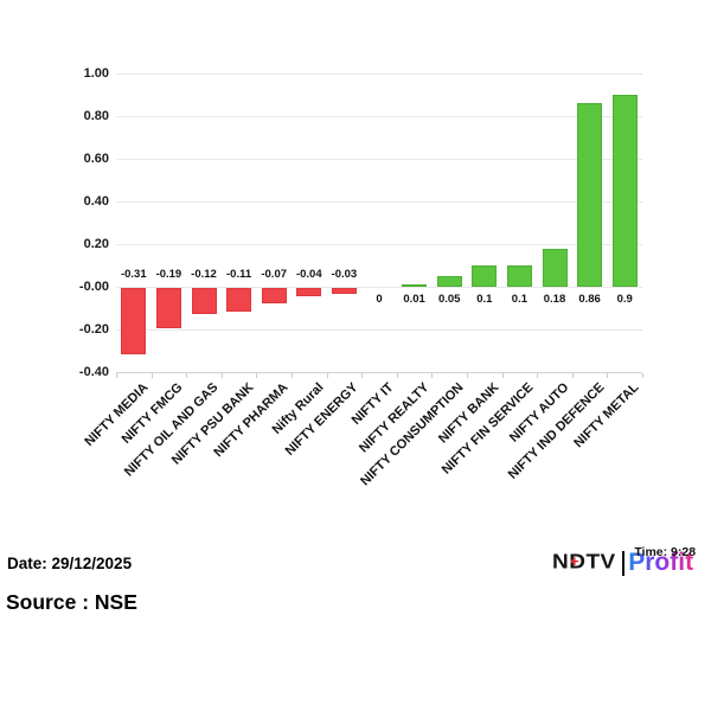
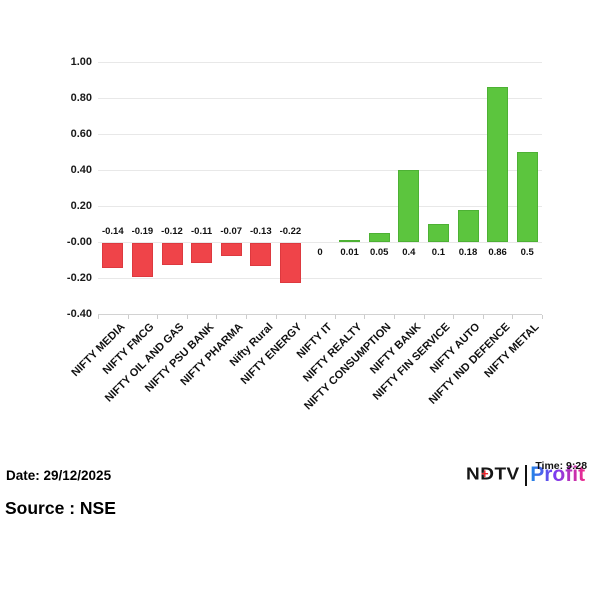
NIFTY MEDIA: -0.31 -> -0.14
Nifty Rural: -0.04 -> -0.13
NIFTY ENERGY: -0.03 -> -0.22
NIFTY BANK: 0.1 -> 0.4
NIFTY METAL: 0.9 -> 0.5
